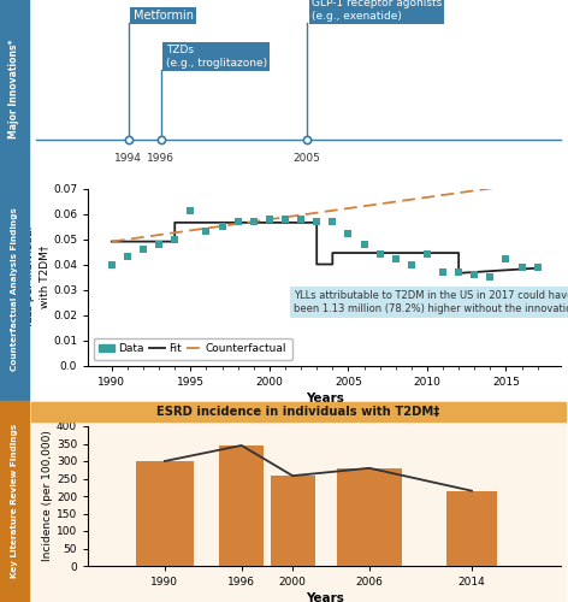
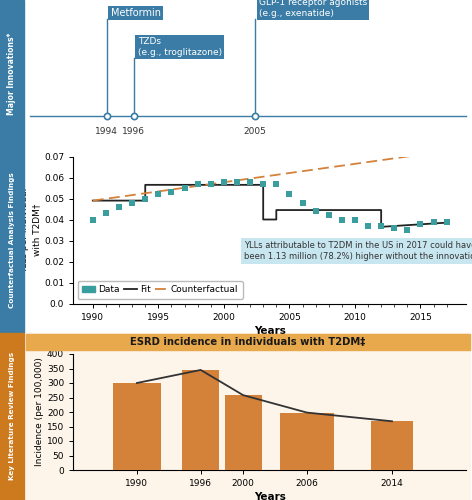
Data/1995: 0.061 -> 0.052
Data/2010: 0.044 -> 0.040
Data/2015: 0.042 -> 0.038
2006: 280 -> 198
2014: 215 -> 168
